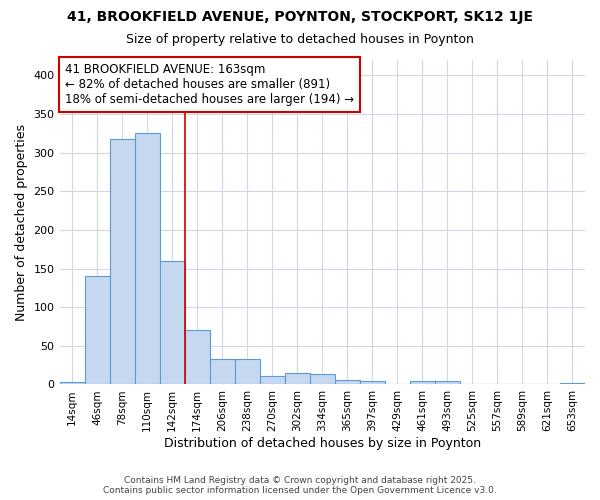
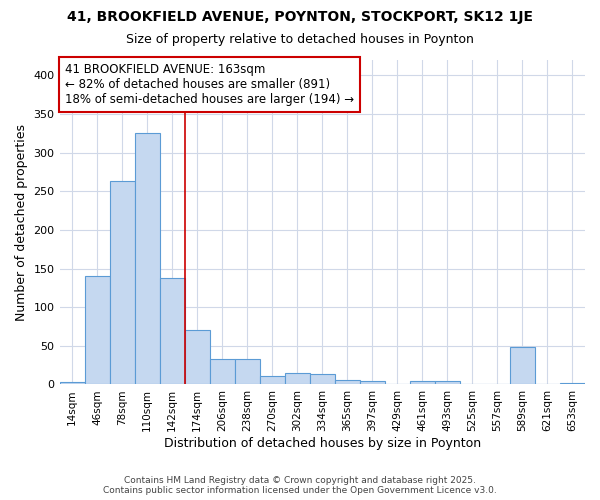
78sqm: 318 -> 264
142sqm: 160 -> 138
589sqm: 1 -> 48
